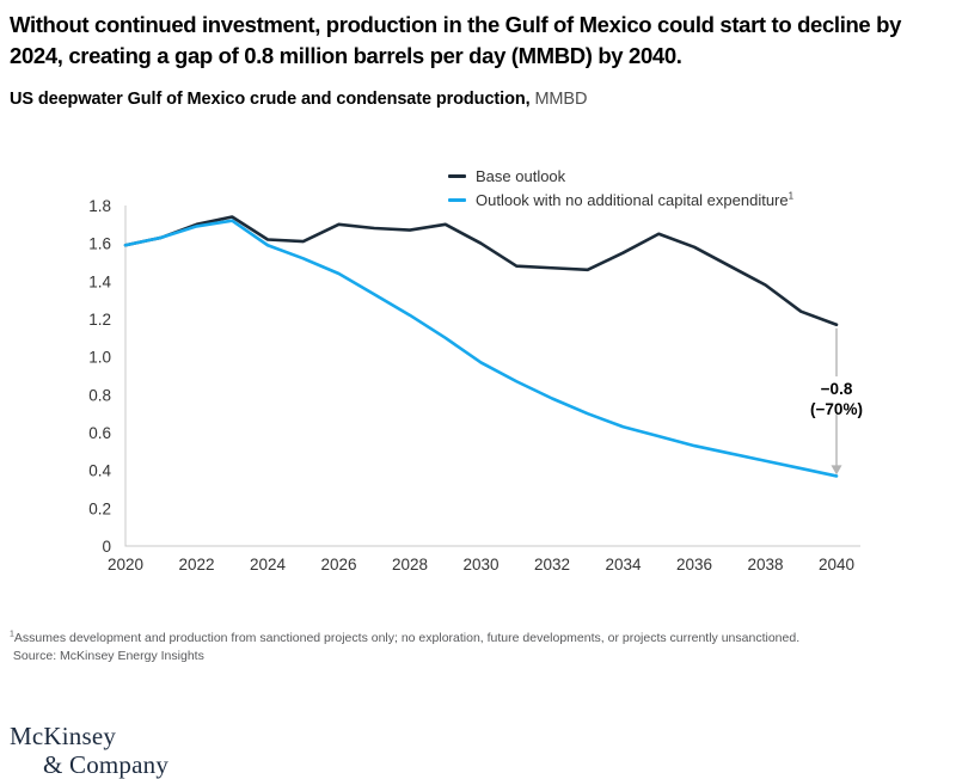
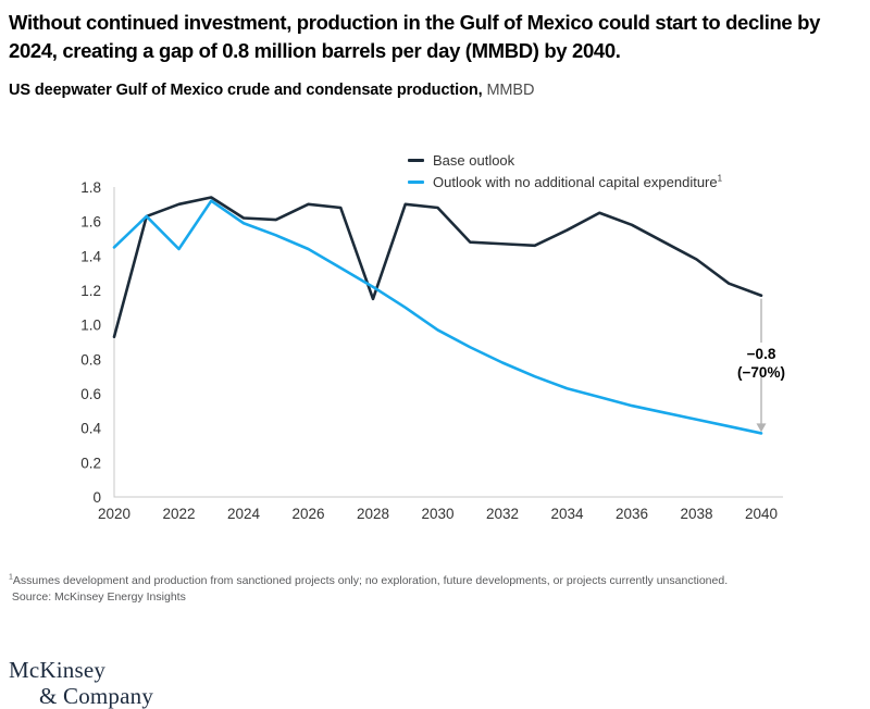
Base outlook/2020: 1.59 -> 0.93
Outlook with no additional capital expenditure/2020: 1.59 -> 1.45
Outlook with no additional capital expenditure/2022: 1.69 -> 1.44
Base outlook/2028: 1.67 -> 1.15
Base outlook/2030: 1.60 -> 1.68
